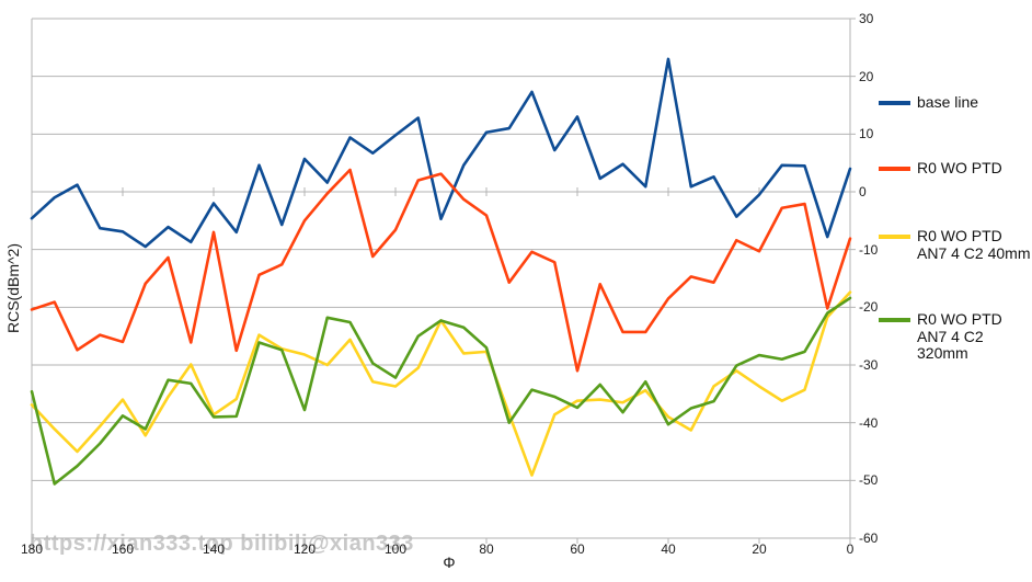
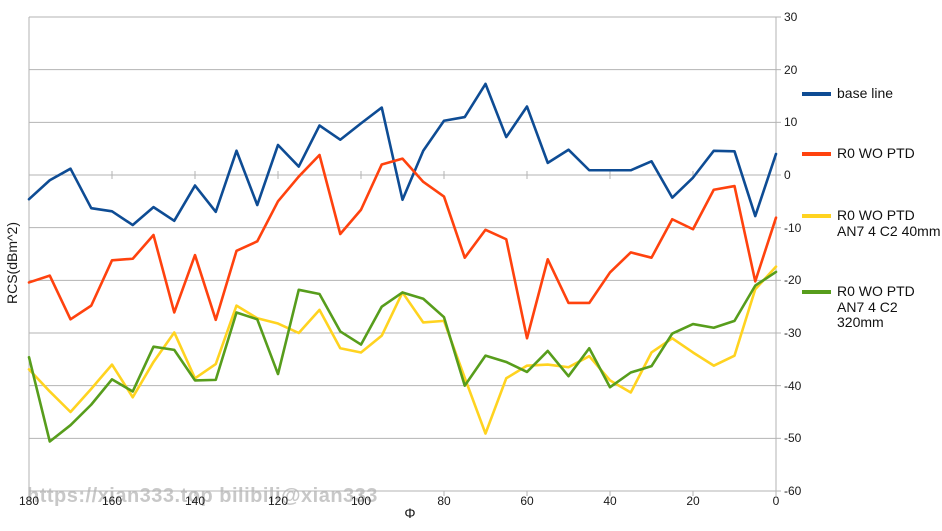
R0 WO PTD/160: -26 -> -16
R0 WO PTD/140: -7 -> -15
base line/40: 23 -> 1
